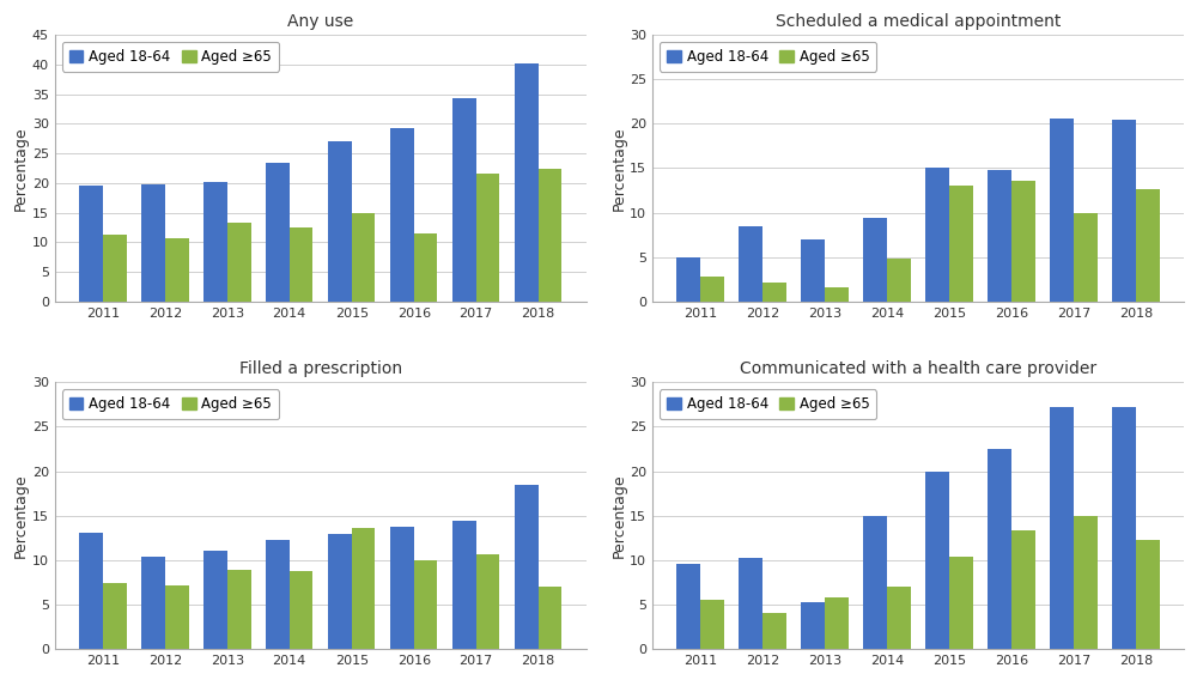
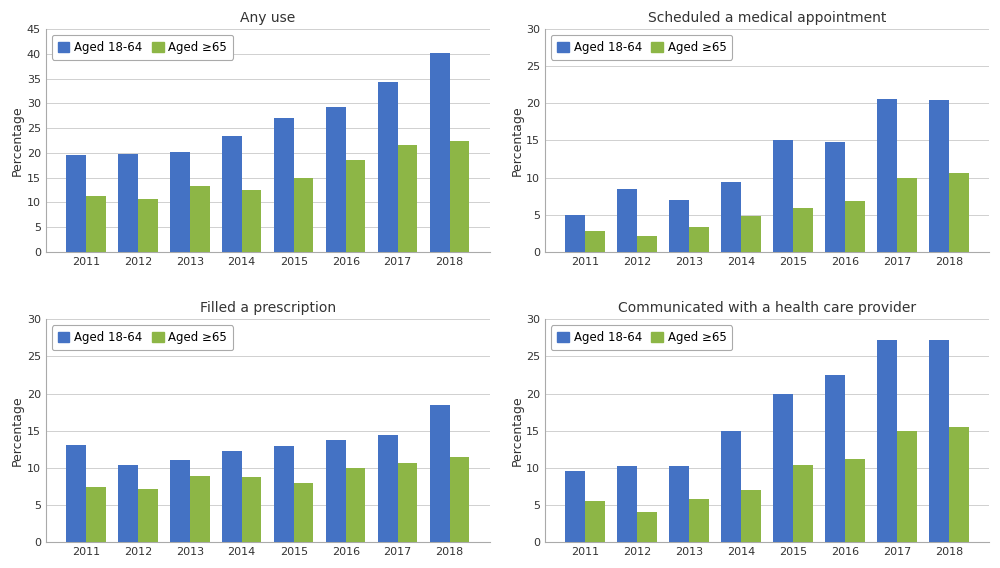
Any use/Aged ≥65/2016: 11.5 -> 18.6
Scheduled a medical appointment/Aged ≥65/2013: 1.6 -> 3.3
Scheduled a medical appointment/Aged ≥65/2015: 13.0 -> 5.9
Scheduled a medical appointment/Aged ≥65/2016: 13.6 -> 6.8
Scheduled a medical appointment/Aged ≥65/2018: 12.6 -> 10.6
Filled a prescription/Aged ≥65/2015: 13.6 -> 8.0
Filled a prescription/Aged ≥65/2018: 7.0 -> 11.5
Communicated with a health care provider/Aged 18-64/2013: 5.2 -> 10.3
Communicated with a health care provider/Aged ≥65/2016: 13.4 -> 11.2
Communicated with a health care provider/Aged ≥65/2018: 12.2 -> 15.5
